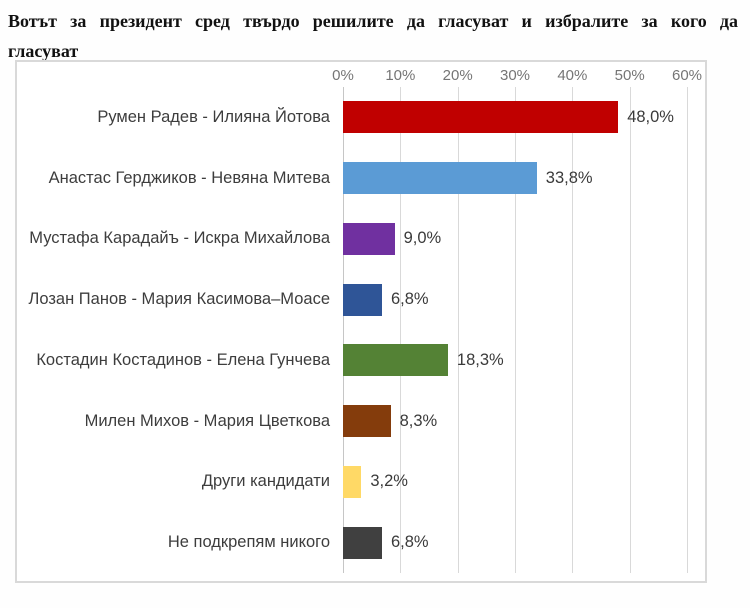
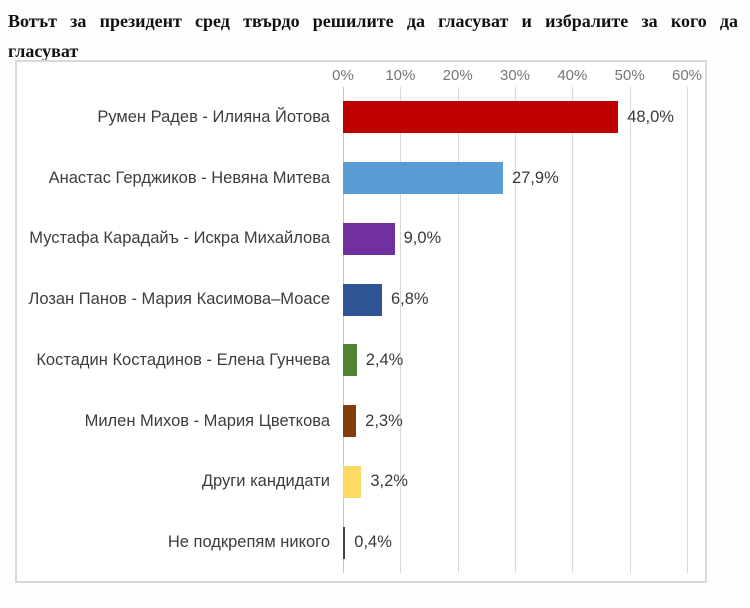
Анастас Герджиков - Невяна Митева: 33,8% -> 27,9%
Костадин Костадинов - Елена Гунчева: 18,3% -> 2,4%
Милен Михов - Мария Цветкова: 8,3% -> 2,3%
Не подкрепям никого: 6,8% -> 0,4%
